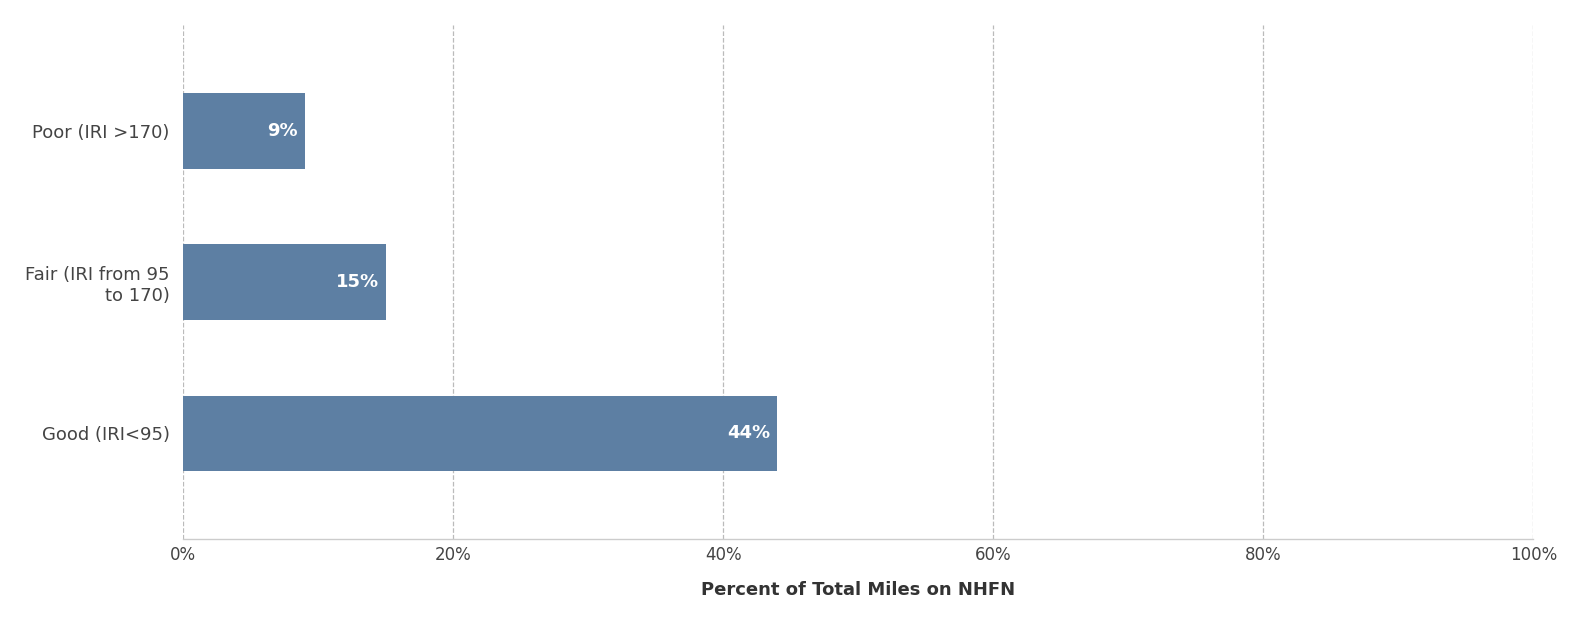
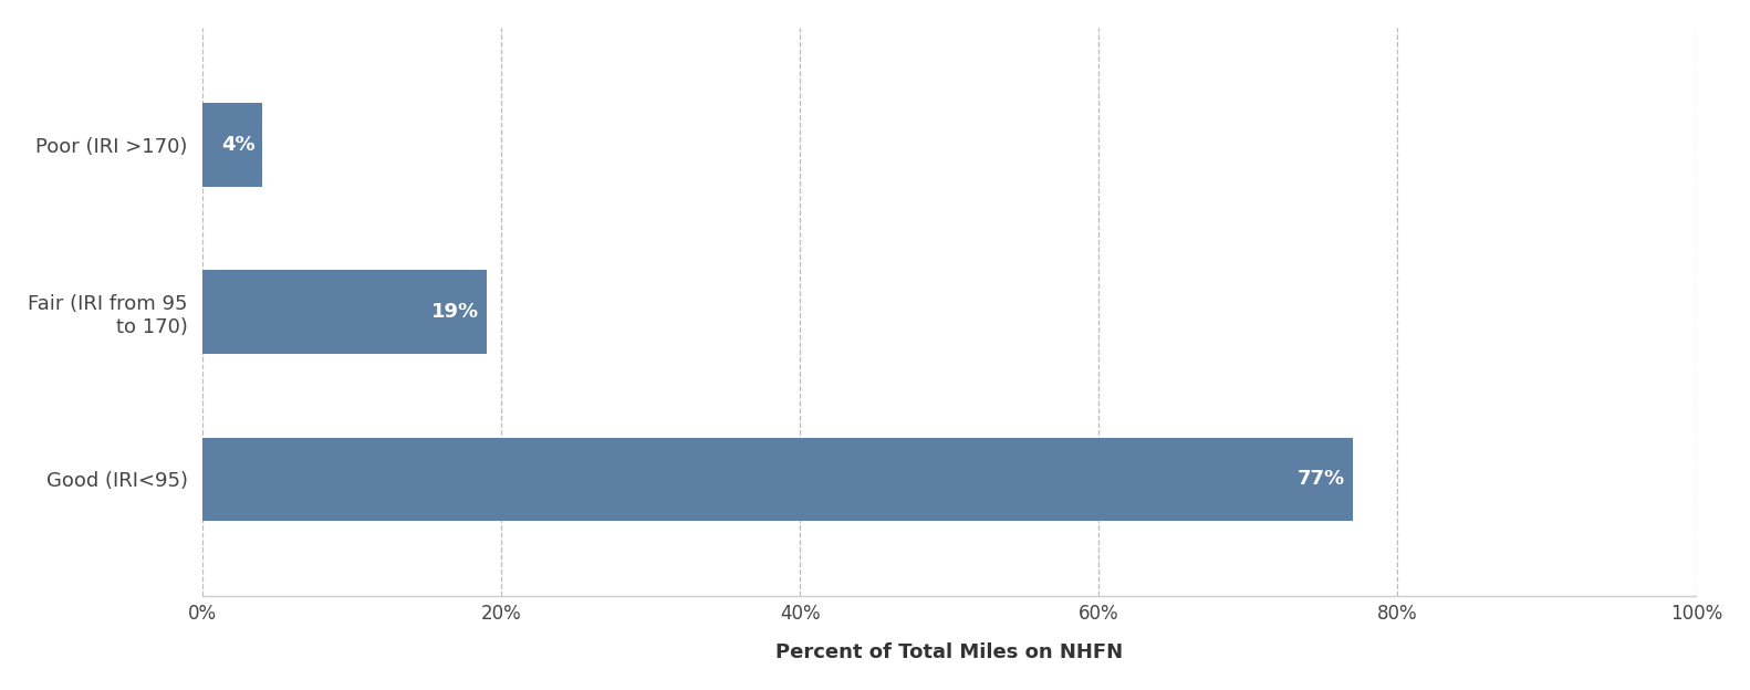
Poor (IRI >170): 9% -> 4%
Fair (IRI from 95 to 170): 15% -> 19%
Good (IRI<95): 44% -> 77%
